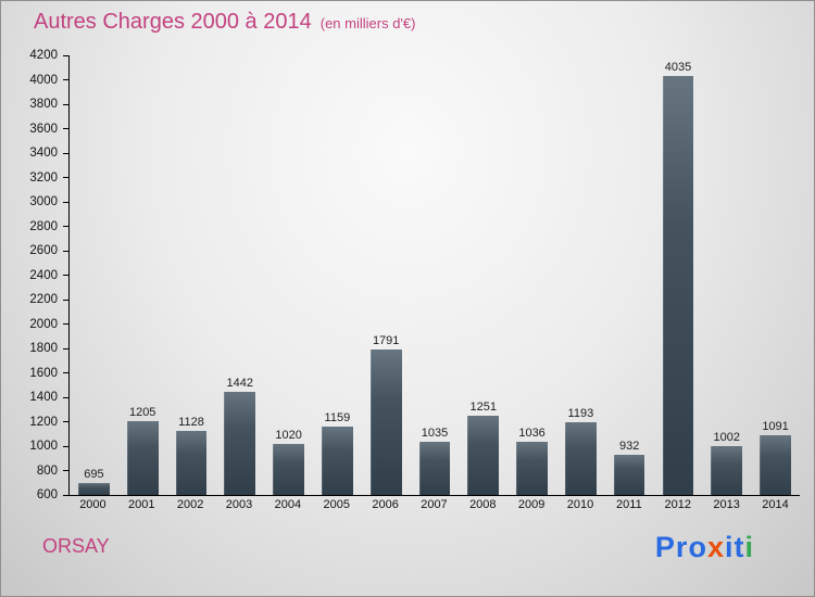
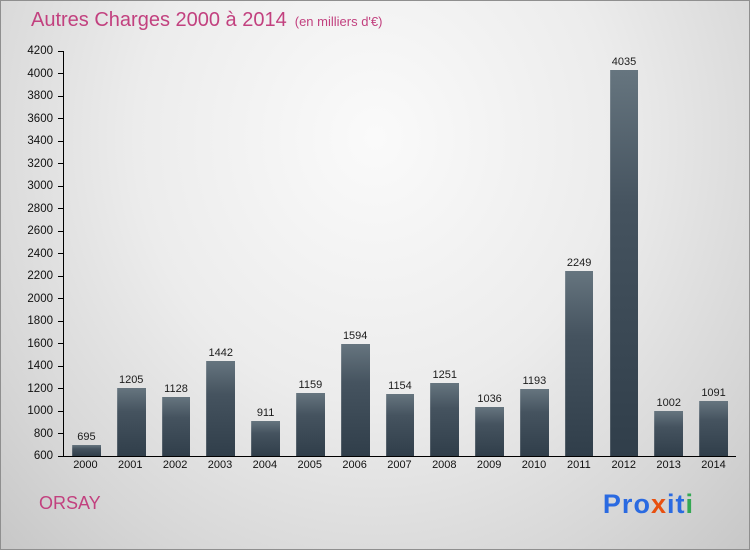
2004: 1020 -> 911
2006: 1791 -> 1594
2007: 1035 -> 1154
2011: 932 -> 2249
